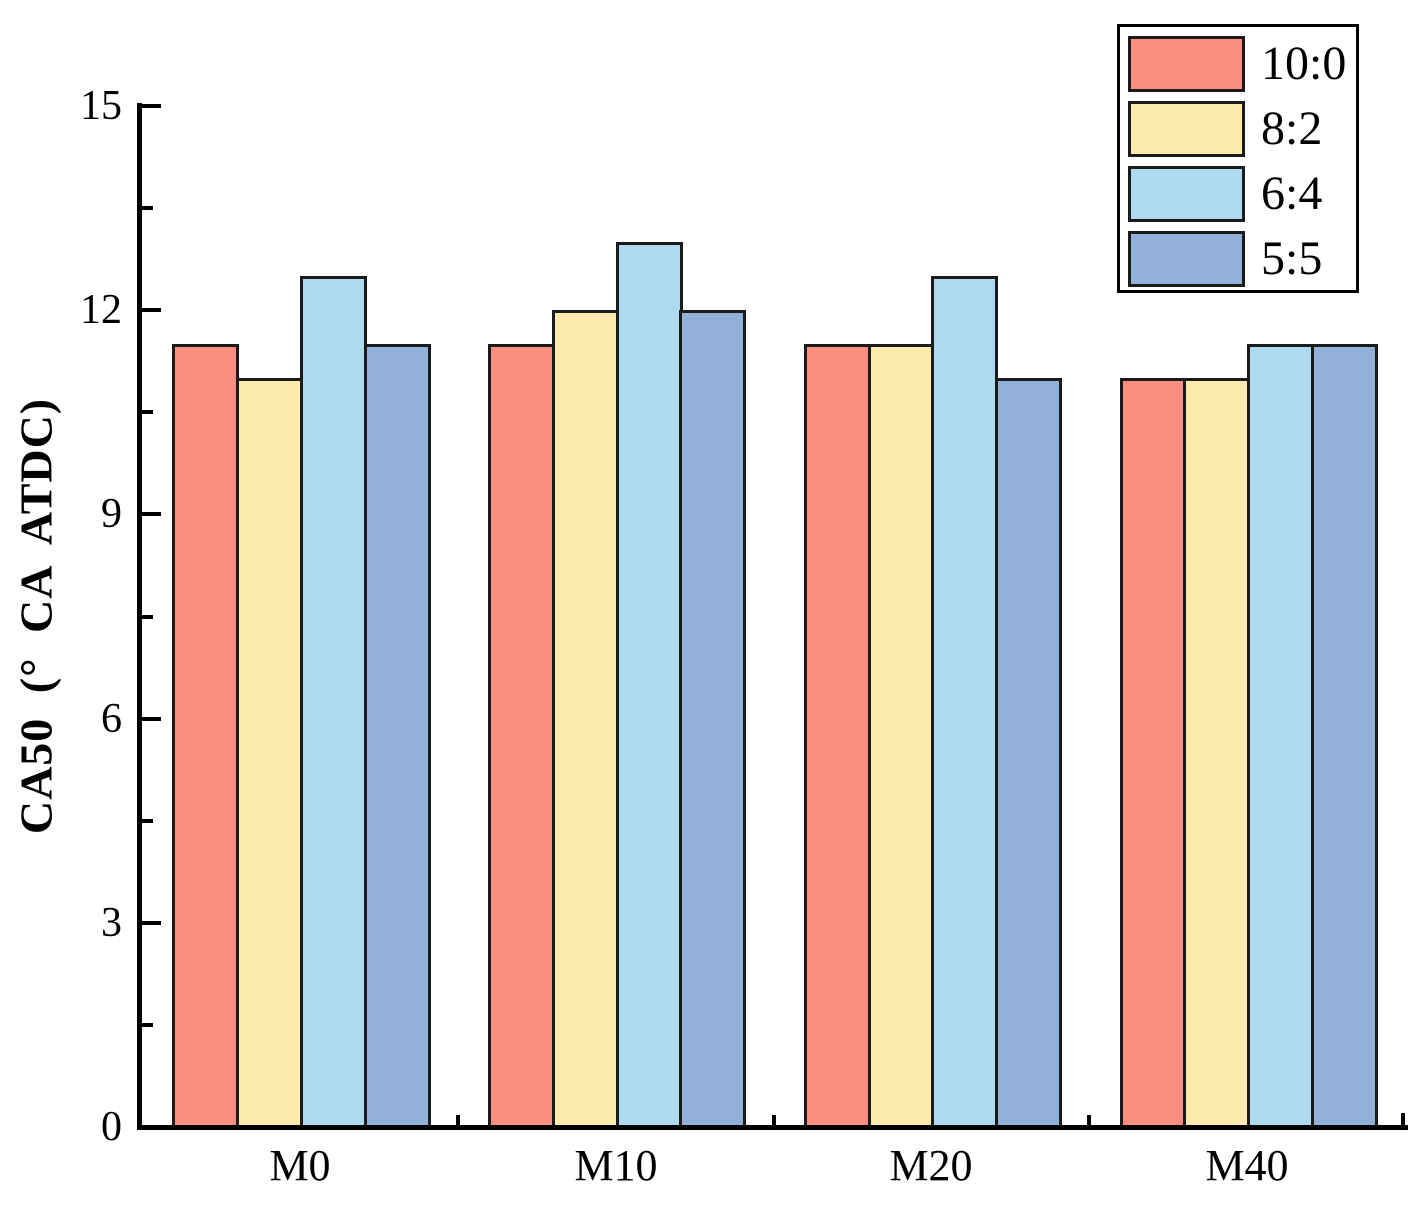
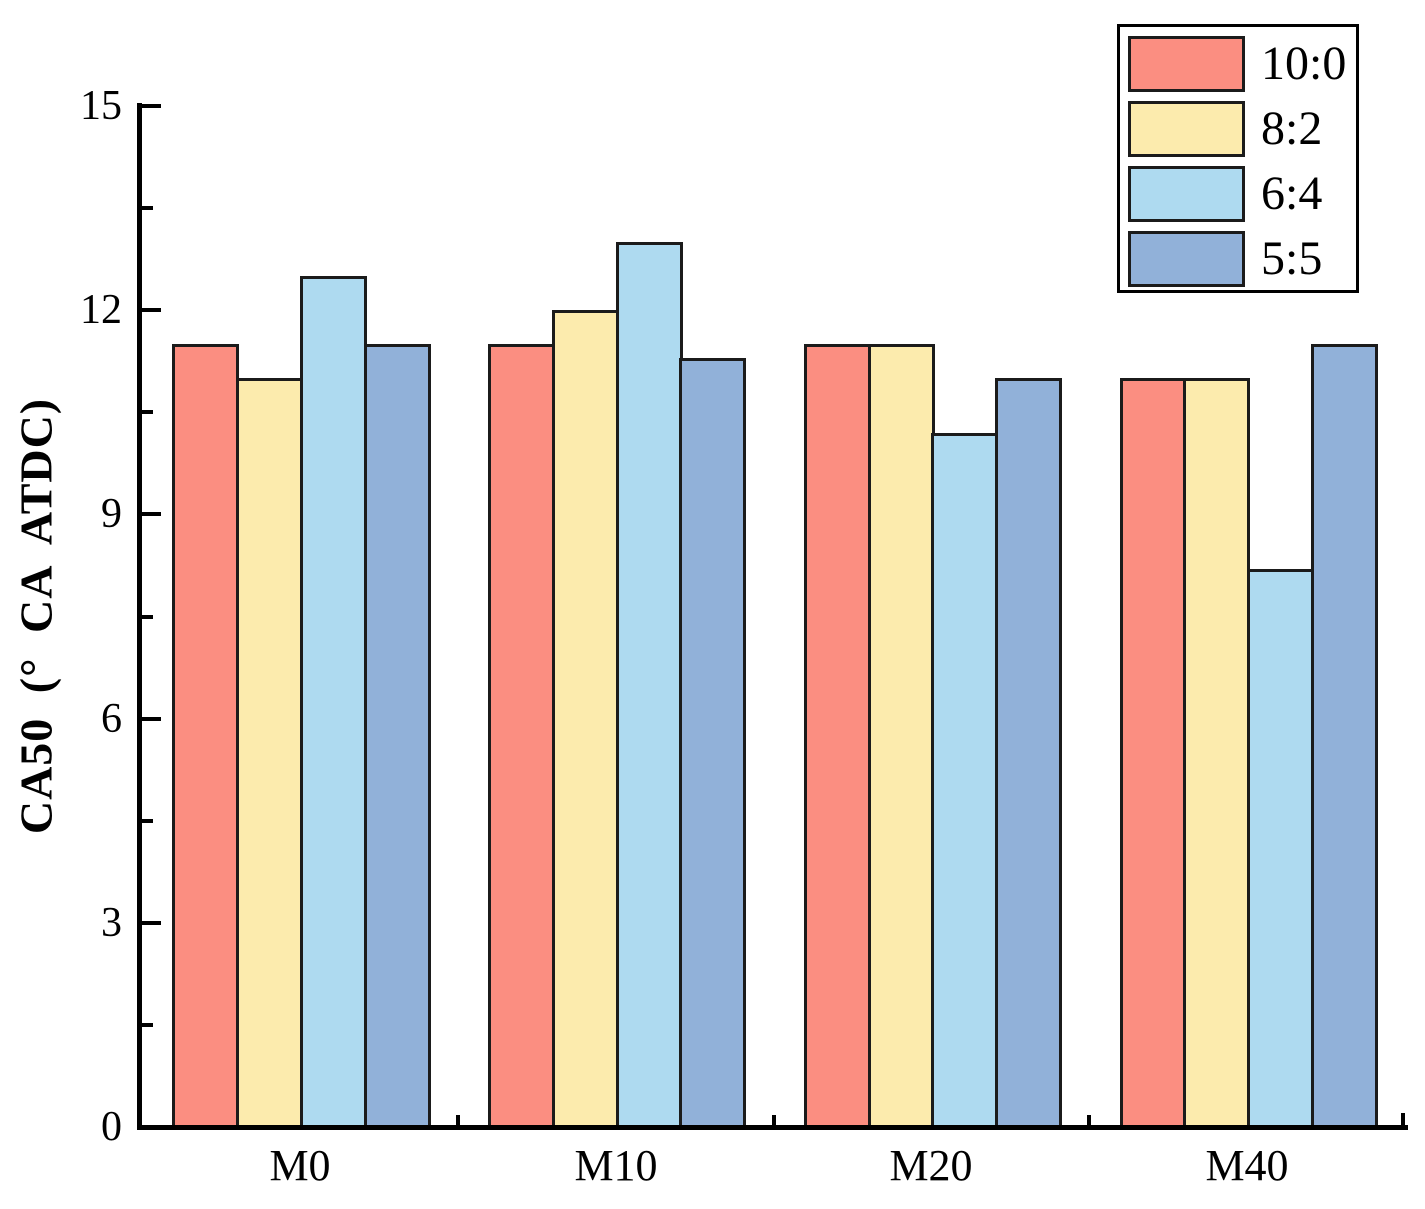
5:5/M10: 12.0 -> 11.3
6:4/M20: 12.5 -> 10.2
6:4/M40: 11.5 -> 8.2
